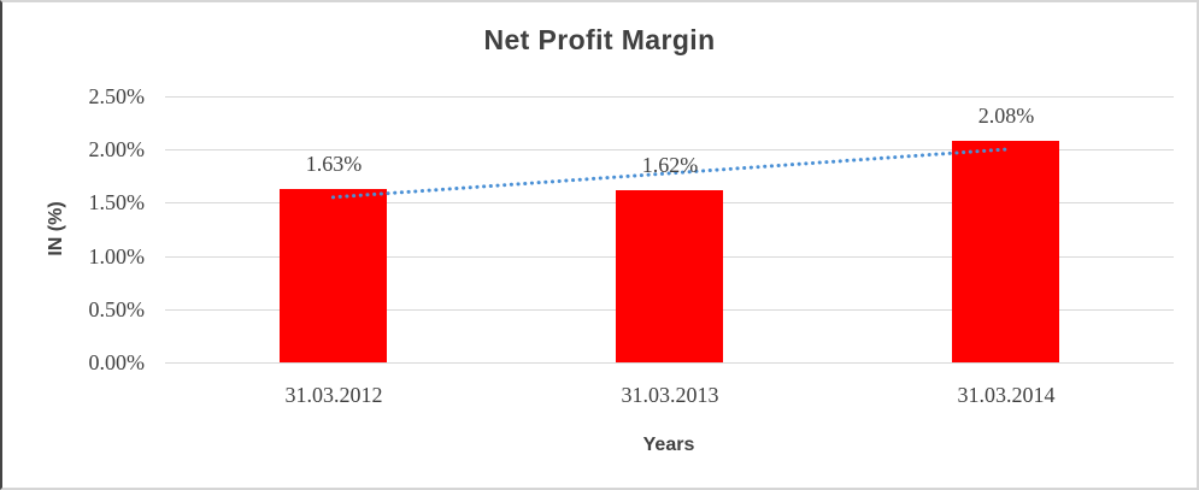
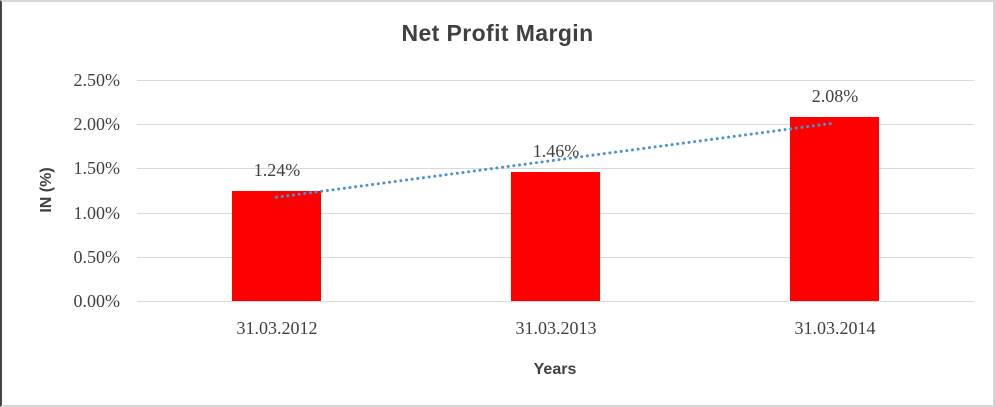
31.03.2012: 1.63% -> 1.24%
31.03.2013: 1.62% -> 1.46%
